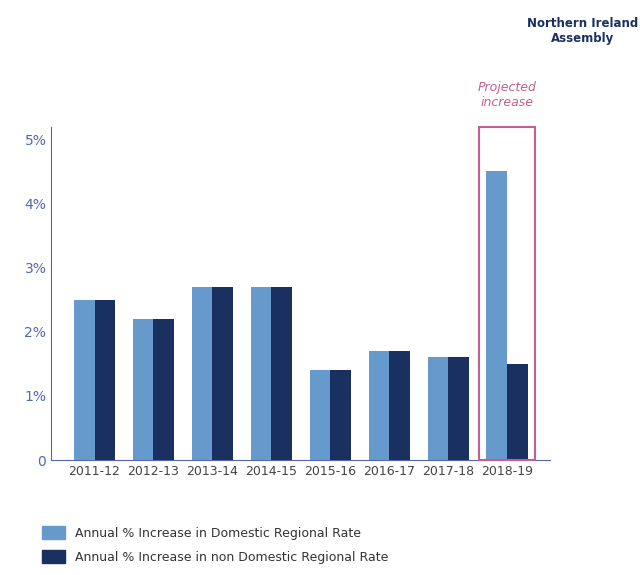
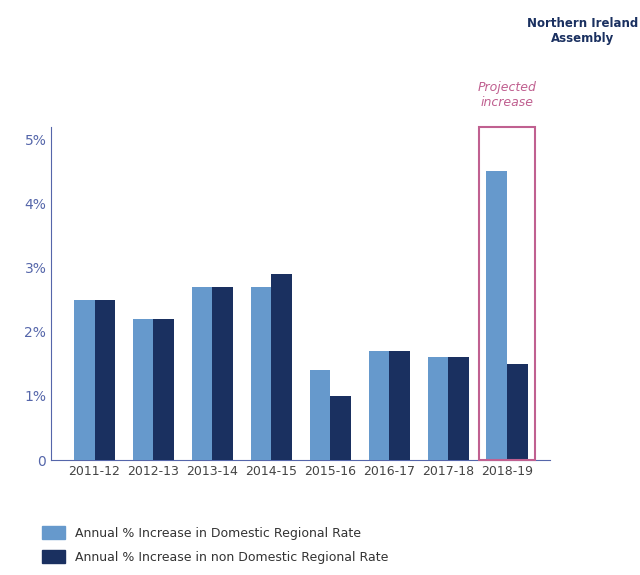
Annual % Increase in non Domestic Regional Rate/2014-15: 2.7% -> 2.9%
Annual % Increase in non Domestic Regional Rate/2015-16: 1.4% -> 1.0%
